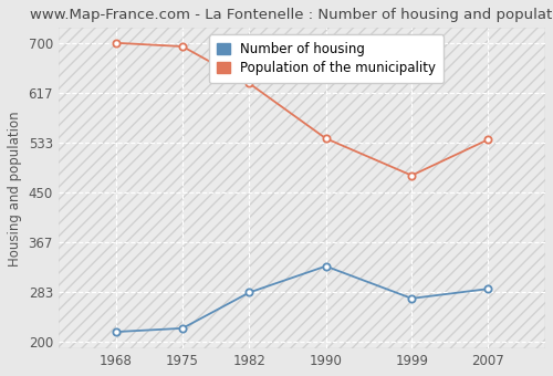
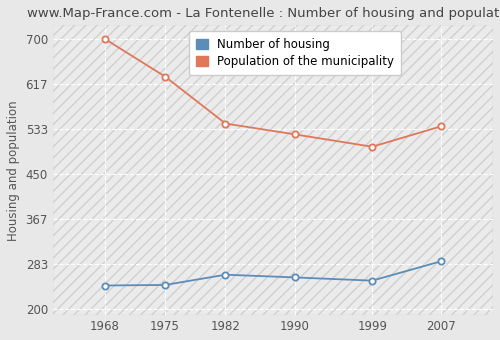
Number of housing/1968: 216 -> 243
Number of housing/1975: 222 -> 244
Population of the municipality/1975: 694 -> 630
Number of housing/1982: 282 -> 263
Population of the municipality/1982: 632 -> 543
Number of housing/1990: 326 -> 258
Population of the municipality/1990: 540 -> 523
Number of housing/1999: 272 -> 252
Population of the municipality/1999: 478 -> 500
